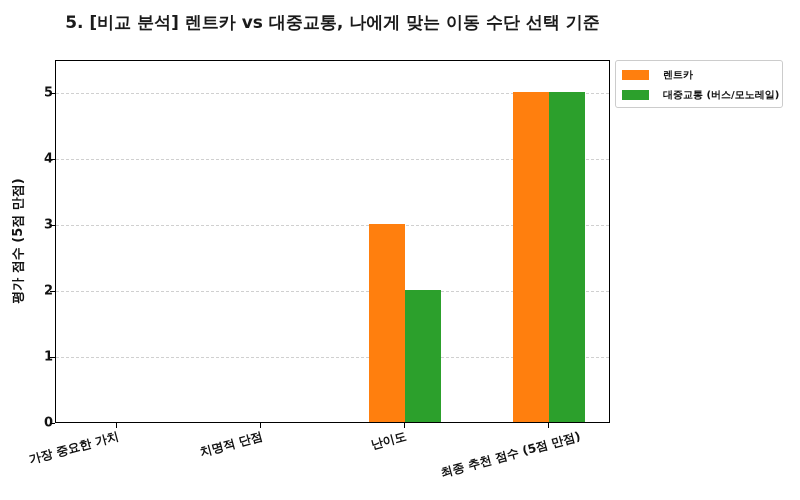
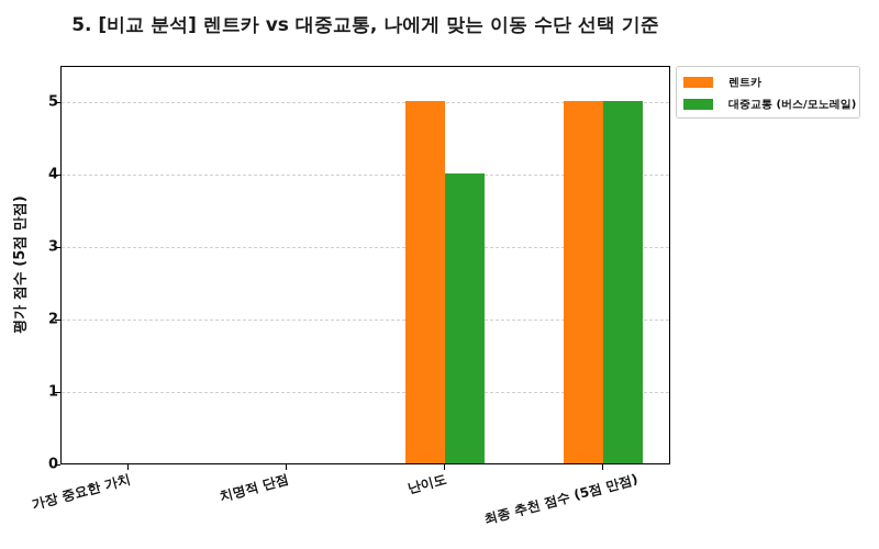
렌트카/난이도: 3 -> 5
대중교통 (버스/모노레일)/난이도: 2 -> 4
